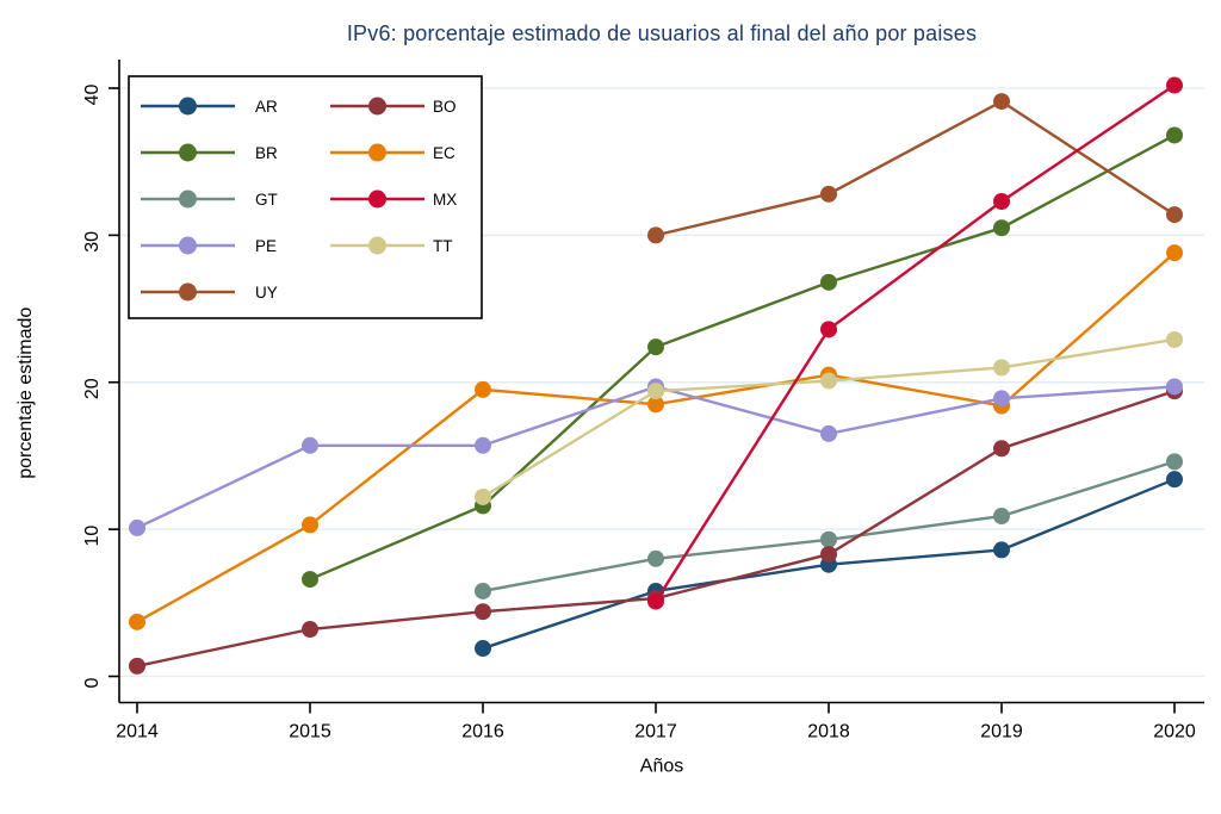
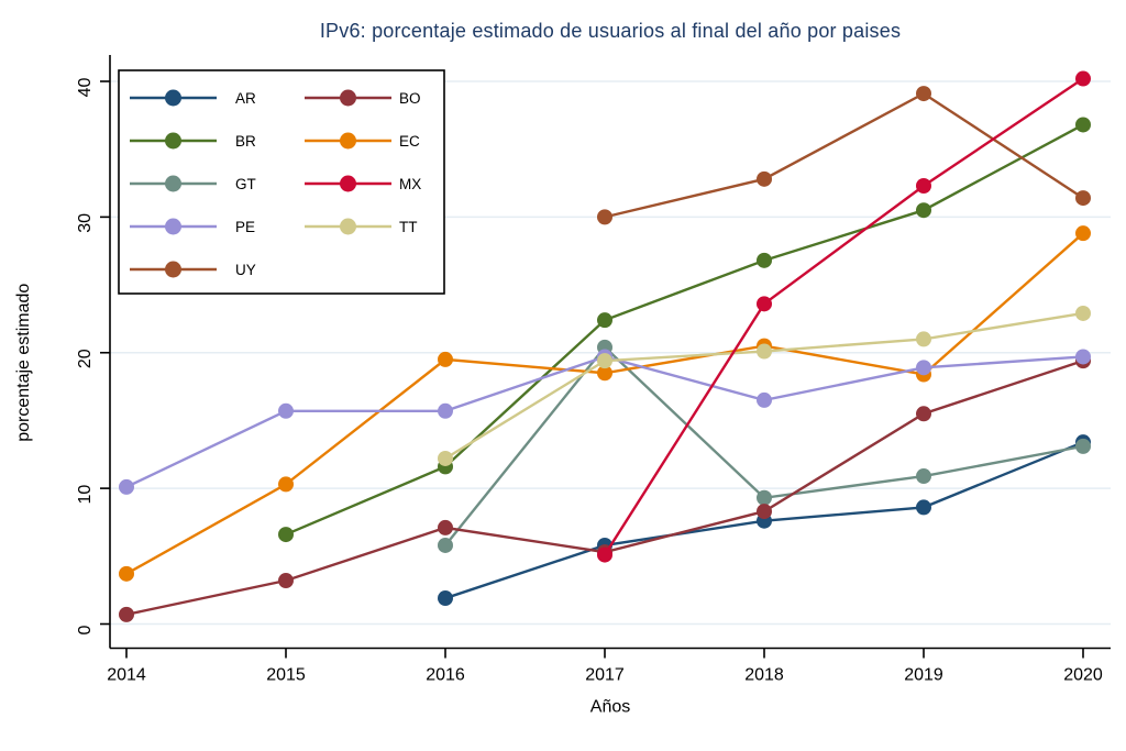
BO/2016: 4.4 -> 7.1
GT/2017: 8.0 -> 20.4
GT/2020: 14.6 -> 13.1
